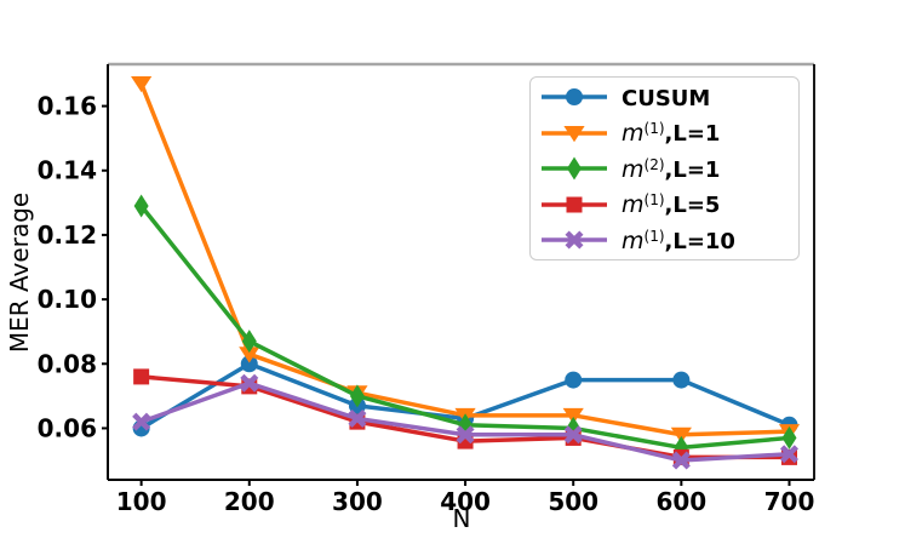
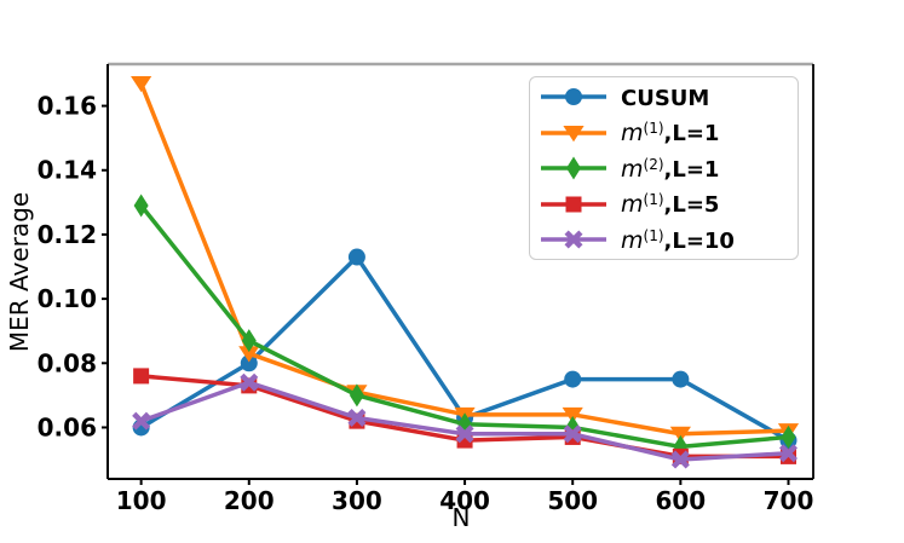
CUSUM/300: 0.067 -> 0.113
CUSUM/700: 0.061 -> 0.056
